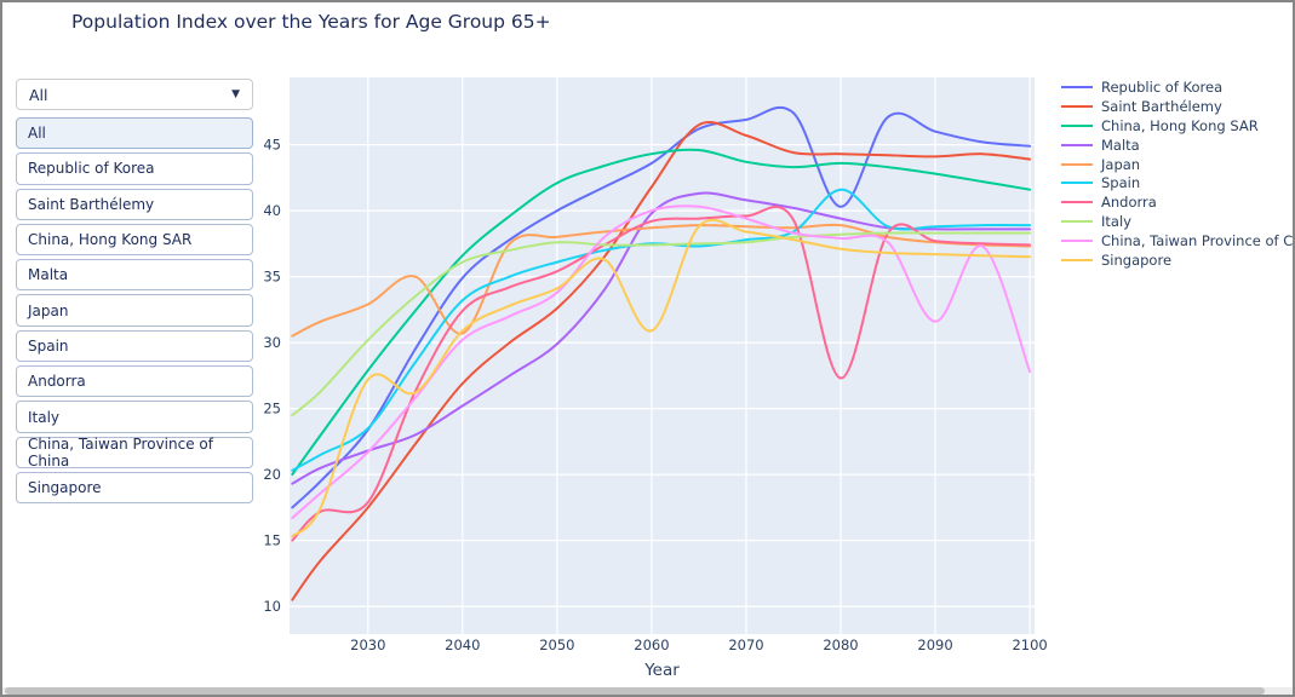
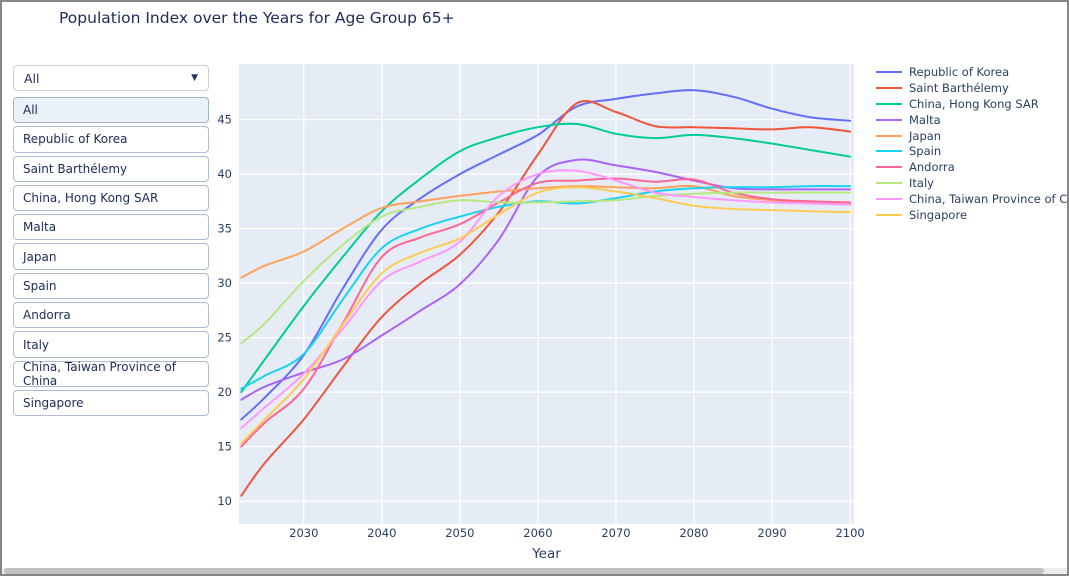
Andorra/2030: 17.9 -> 20.3
Singapore/2030: 27.2 -> 21.2
Japan/2040: 30.7 -> 36.9
Singapore/2060: 30.9 -> 38.3
Republic of Korea/2080: 40.3 -> 47.7
Spain/2080: 41.6 -> 38.7
Andorra/2080: 27.3 -> 39.5
China, Taiwan Province of China/2090: 31.6 -> 37.4
China, Taiwan Province of China/2100: 27.8 -> 37.2
